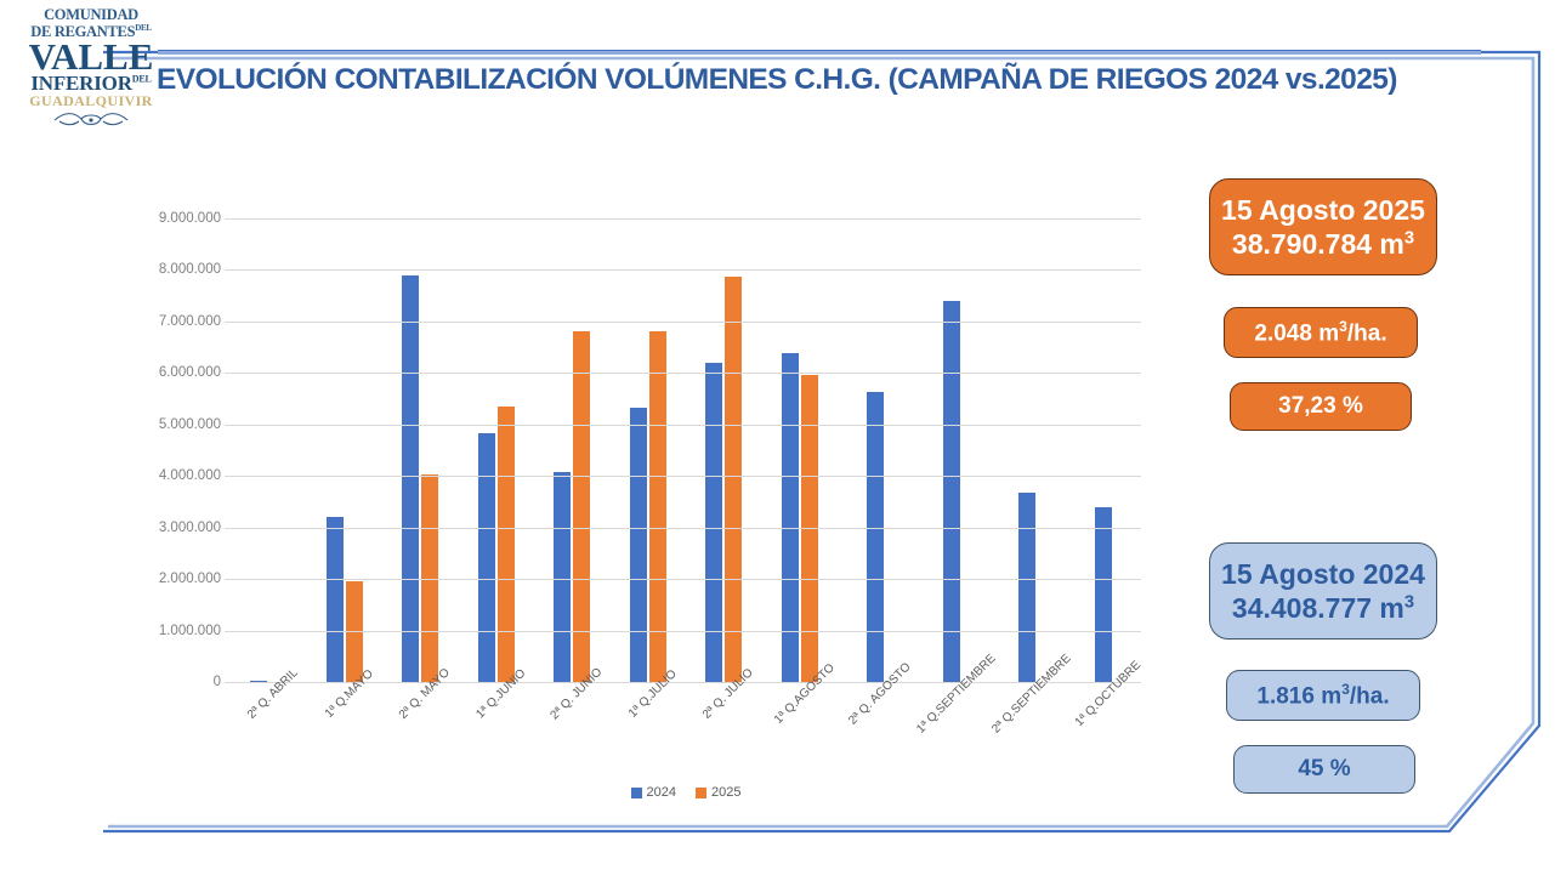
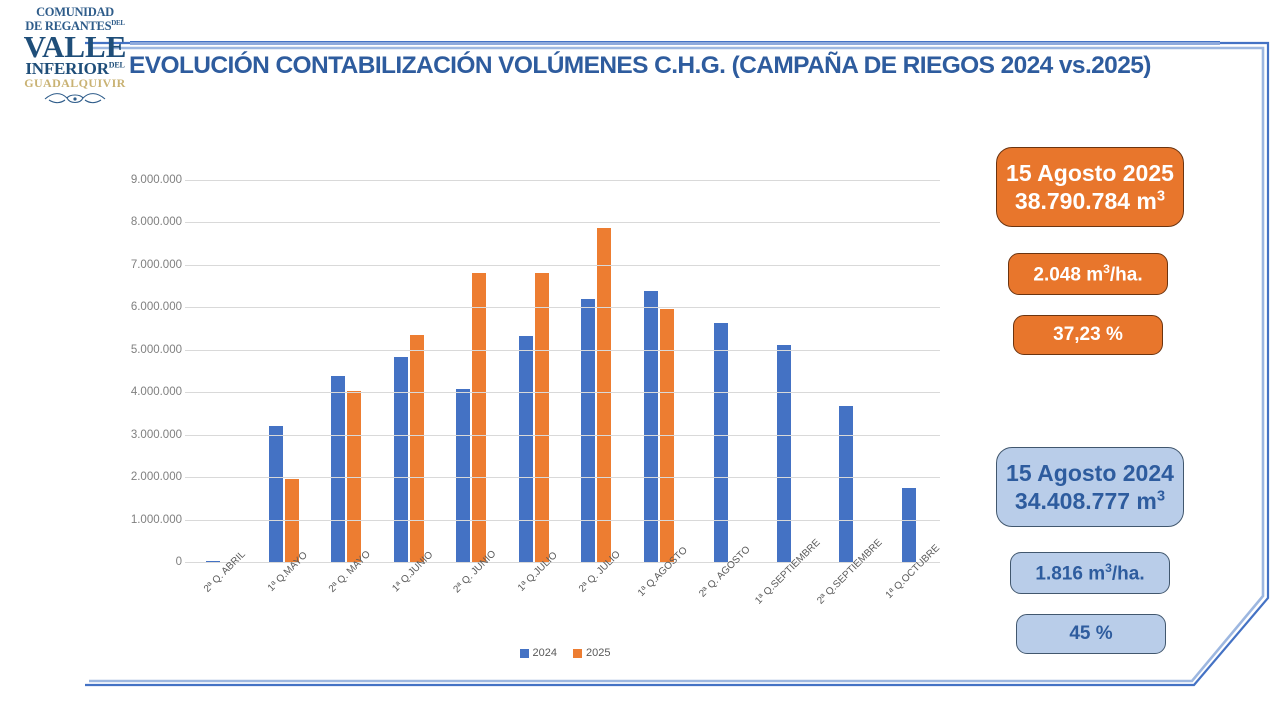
2024/2ª Q. MAYO: 7900000 -> 4400000
2024/1ª Q.SEPTIEMBRE: 7400000 -> 5100000
2024/1ª Q.OCTUBRE: 3400000 -> 1700000
